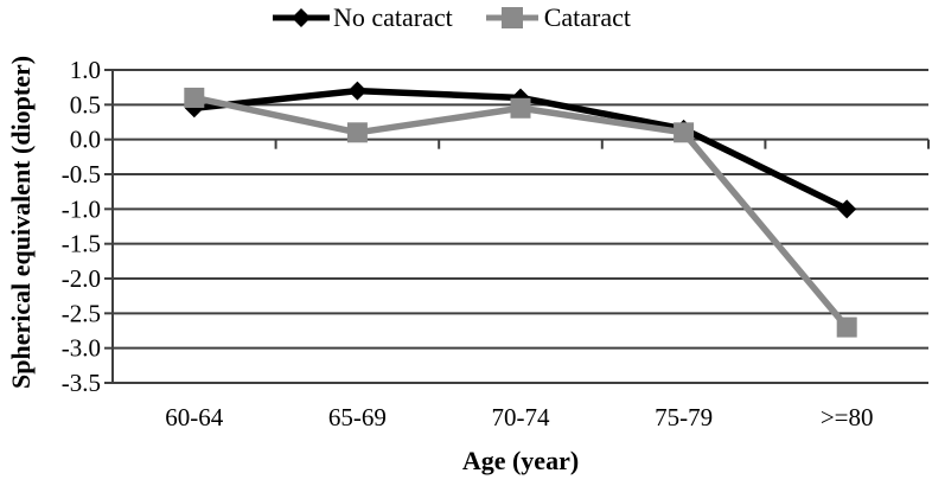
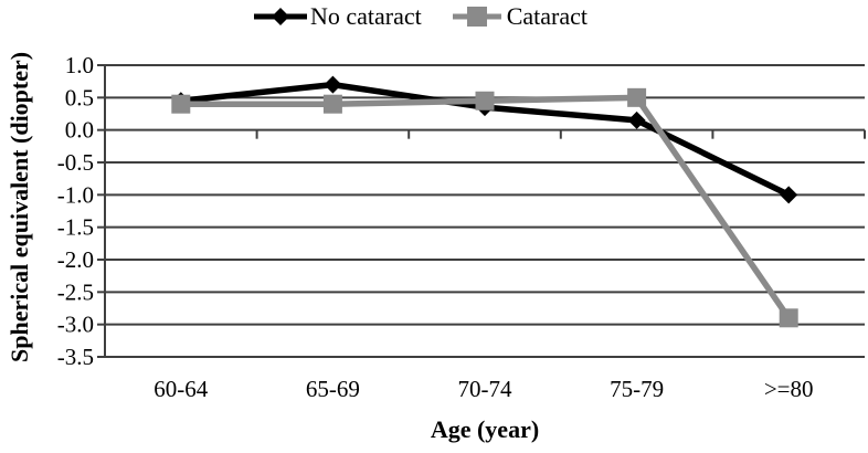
Cataract/60-64: 0.6 -> 0.4
Cataract/65-69: 0.1 -> 0.4
No cataract/70-74: 0.6 -> 0.3
Cataract/75-79: 0.1 -> 0.5
Cataract/>=80: -2.7 -> -2.9
